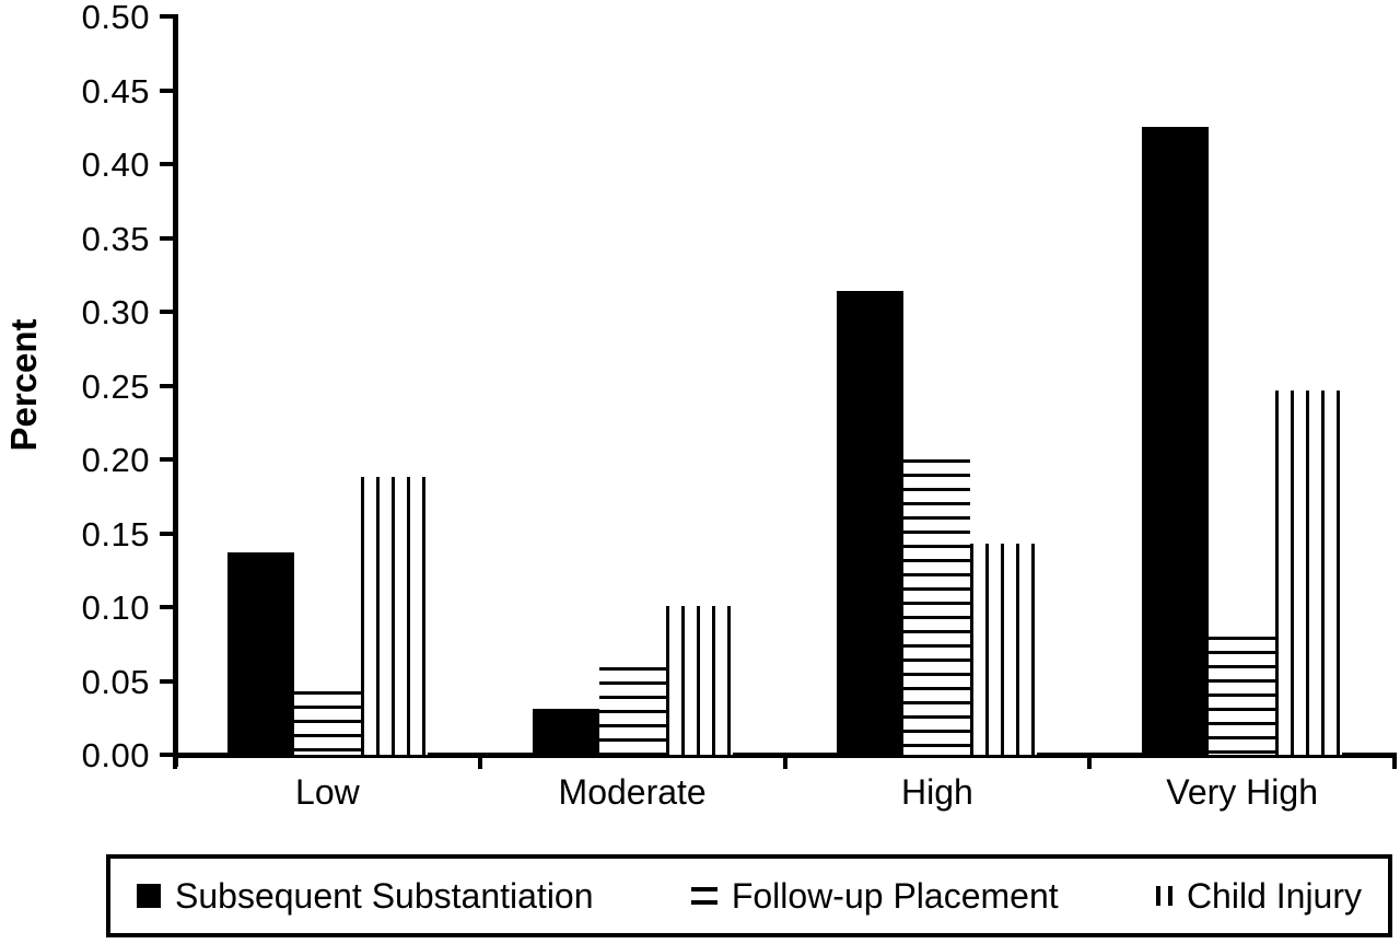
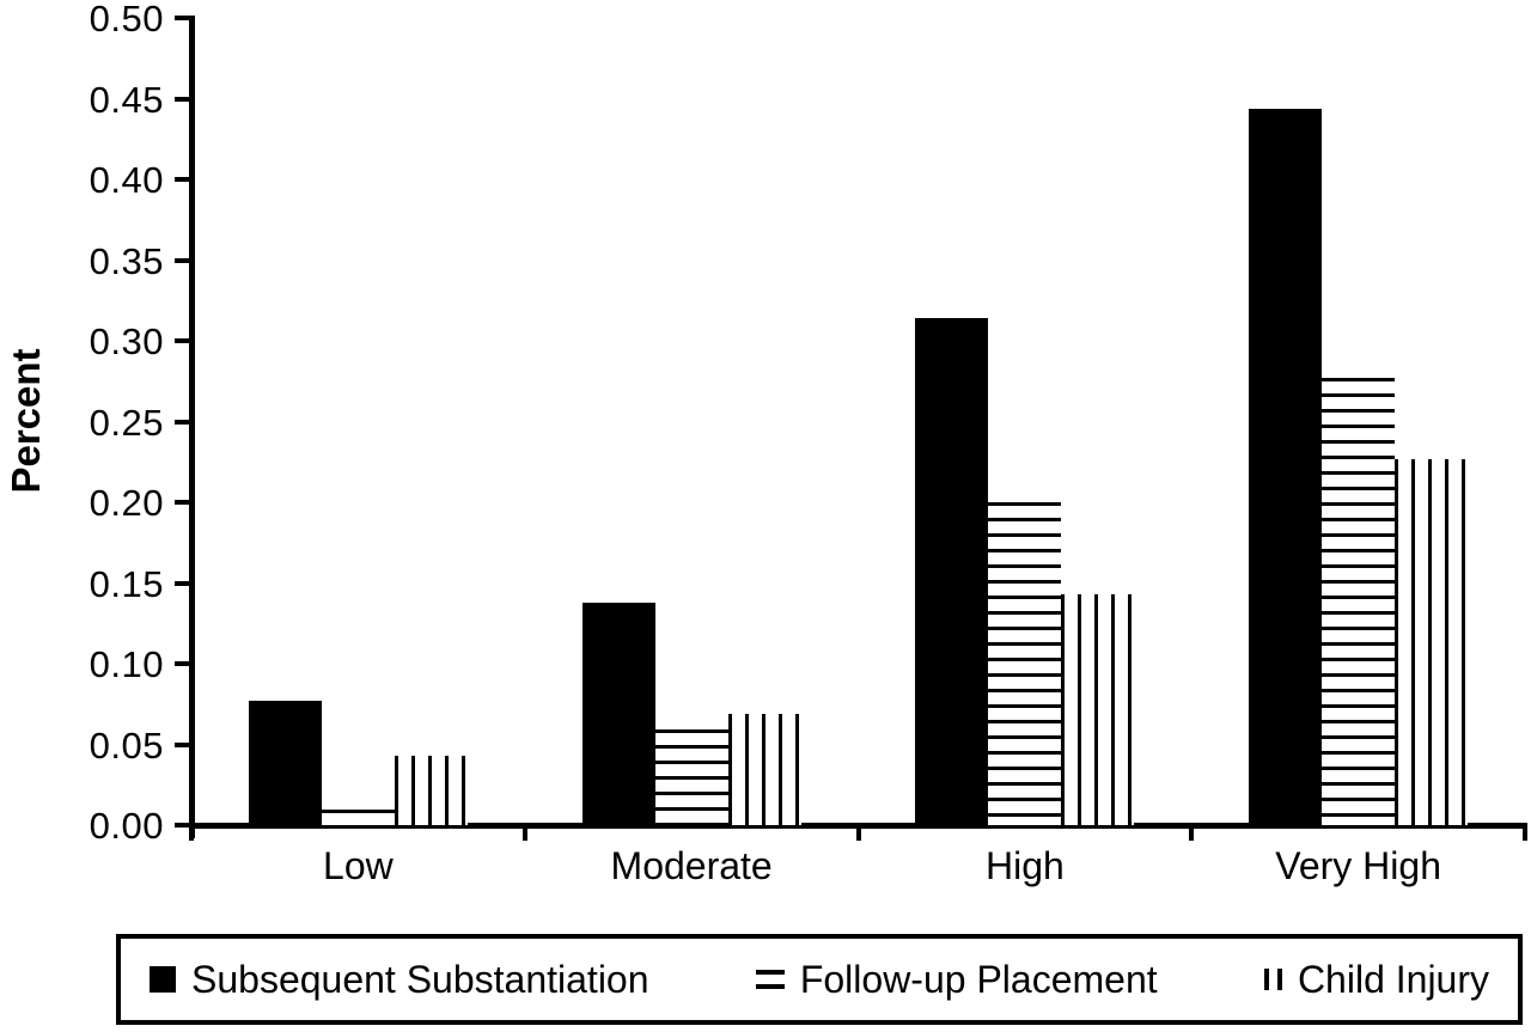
Subsequent Substantiation/Low: 0.137 -> 0.077
Follow-up Placement/Low: 0.043 -> 0.010
Child Injury/Low: 0.188 -> 0.043
Subsequent Substantiation/Moderate: 0.031 -> 0.138
Child Injury/Moderate: 0.101 -> 0.069
Subsequent Substantiation/Very High: 0.425 -> 0.444
Follow-up Placement/Very High: 0.080 -> 0.277
Child Injury/Very High: 0.247 -> 0.227
